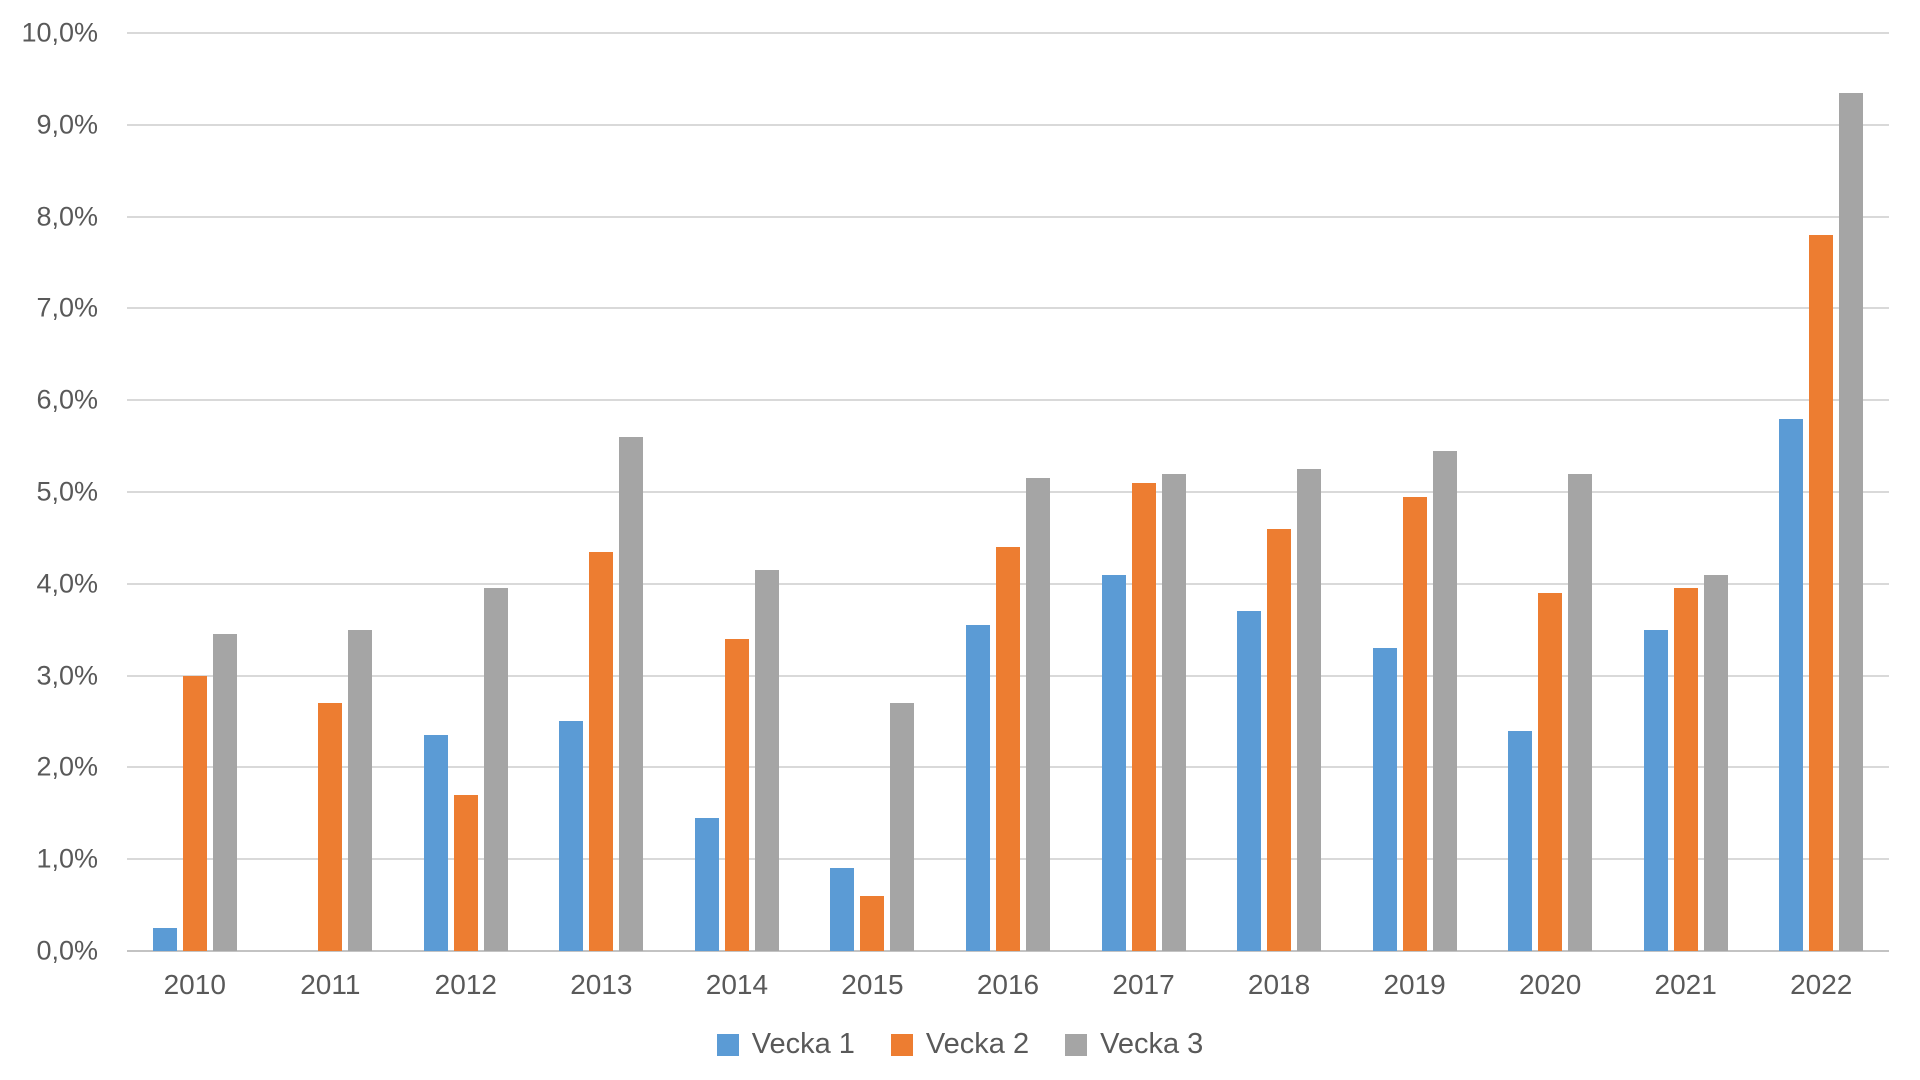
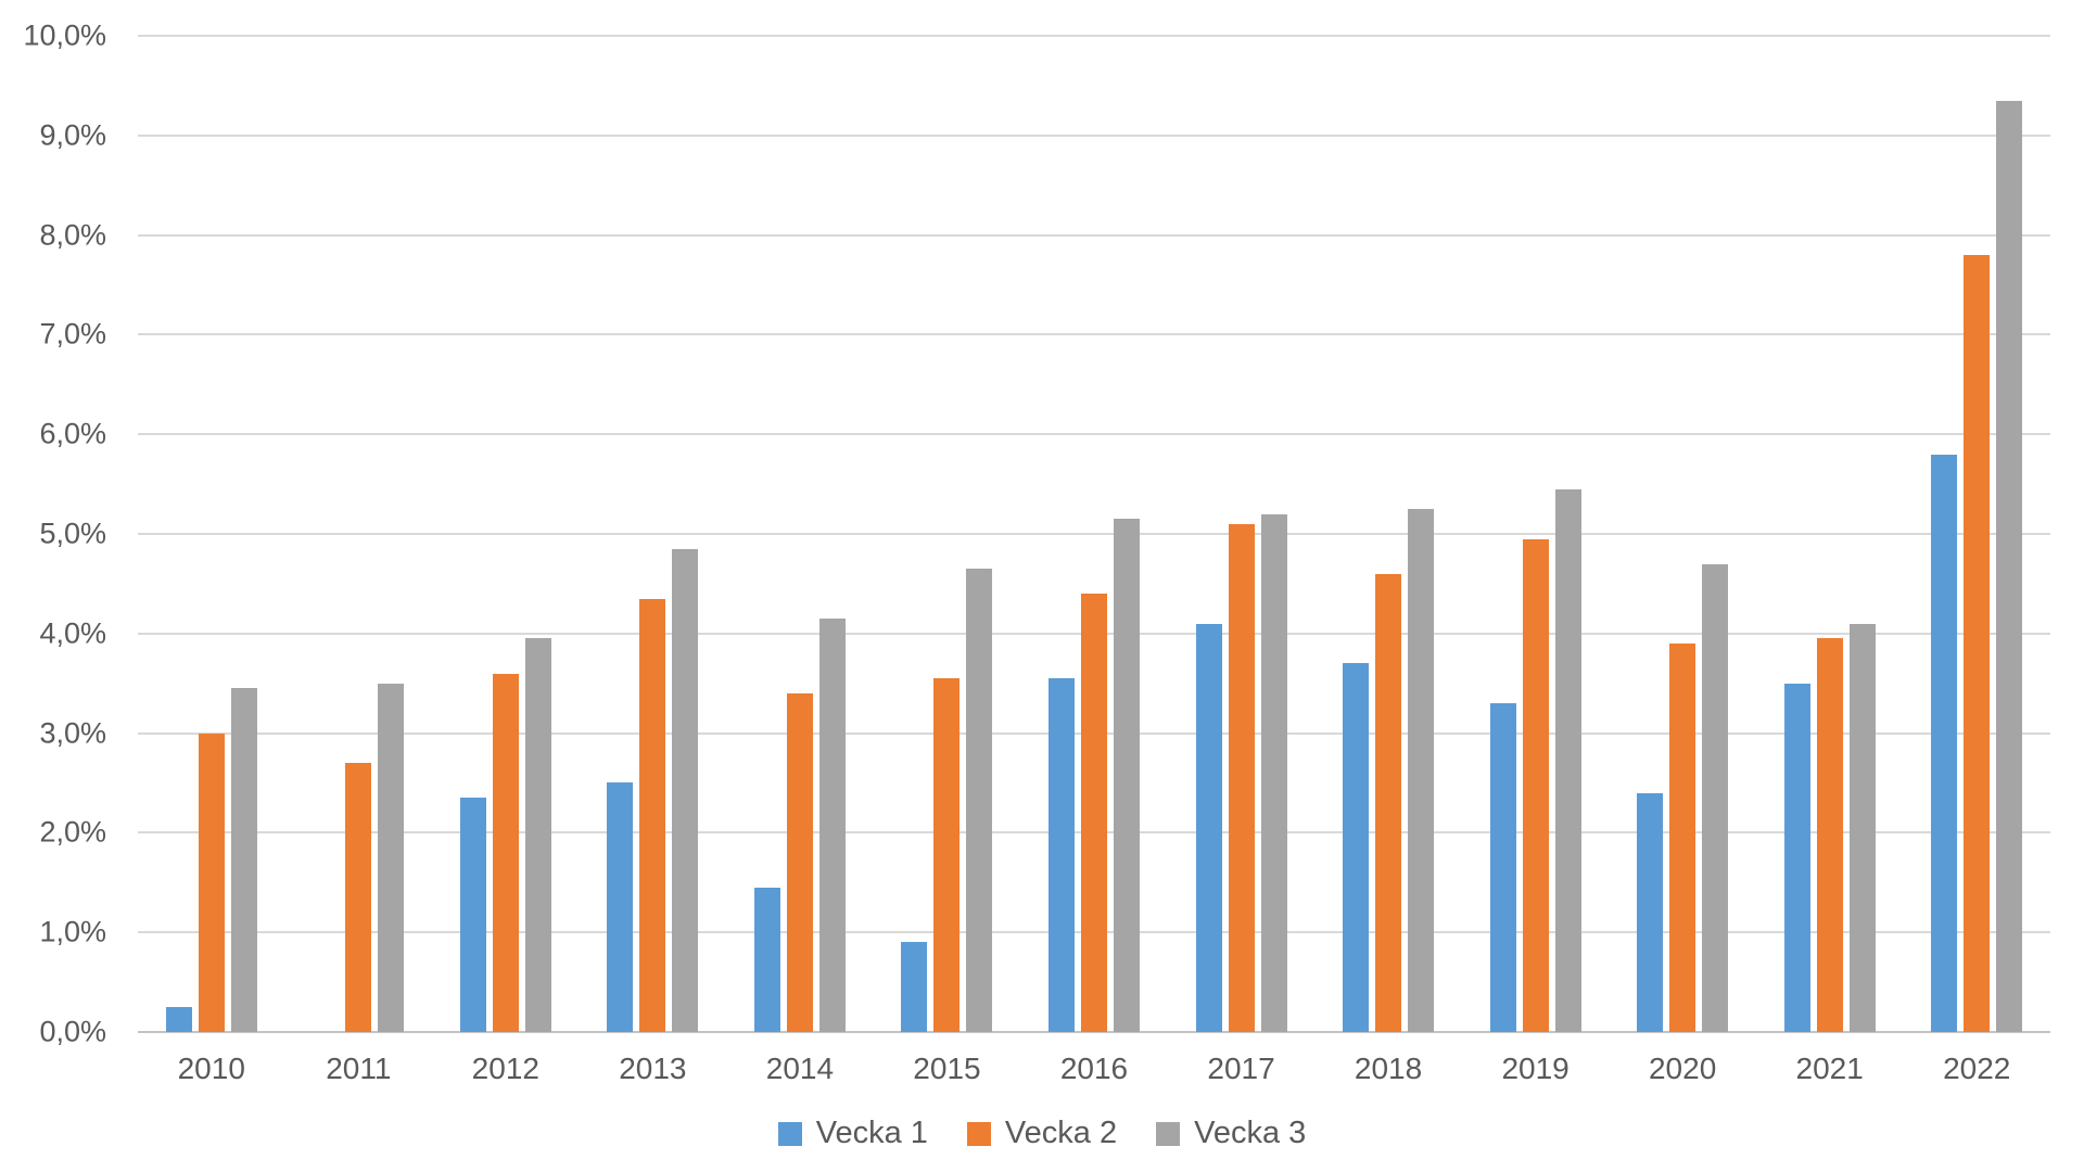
Vecka 2/2012: 1,7% -> 3,6%
Vecka 3/2013: 5,6% -> 4,8%
Vecka 2/2015: 0,6% -> 3,5%
Vecka 3/2015: 2,7% -> 4,7%
Vecka 3/2020: 5,2% -> 4,7%
